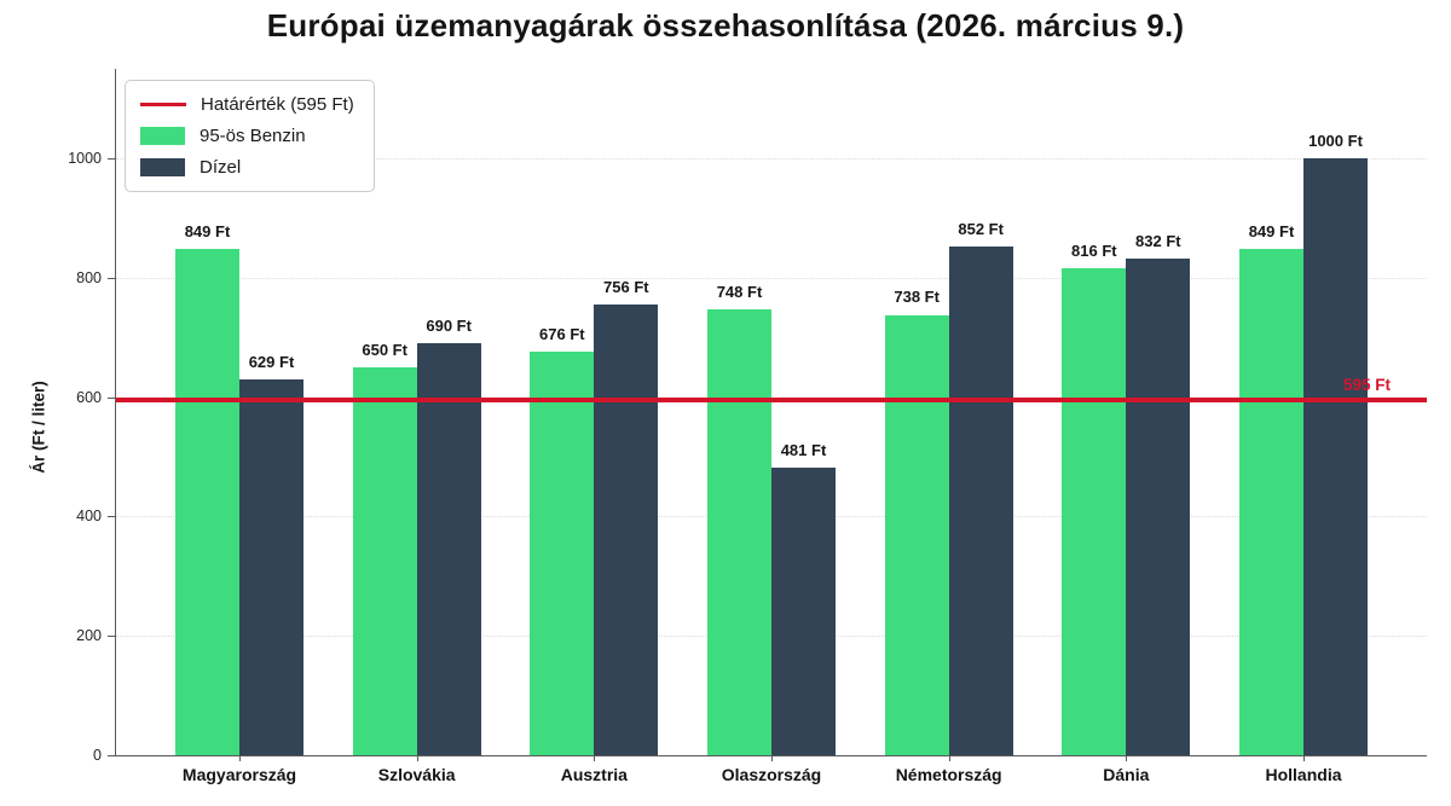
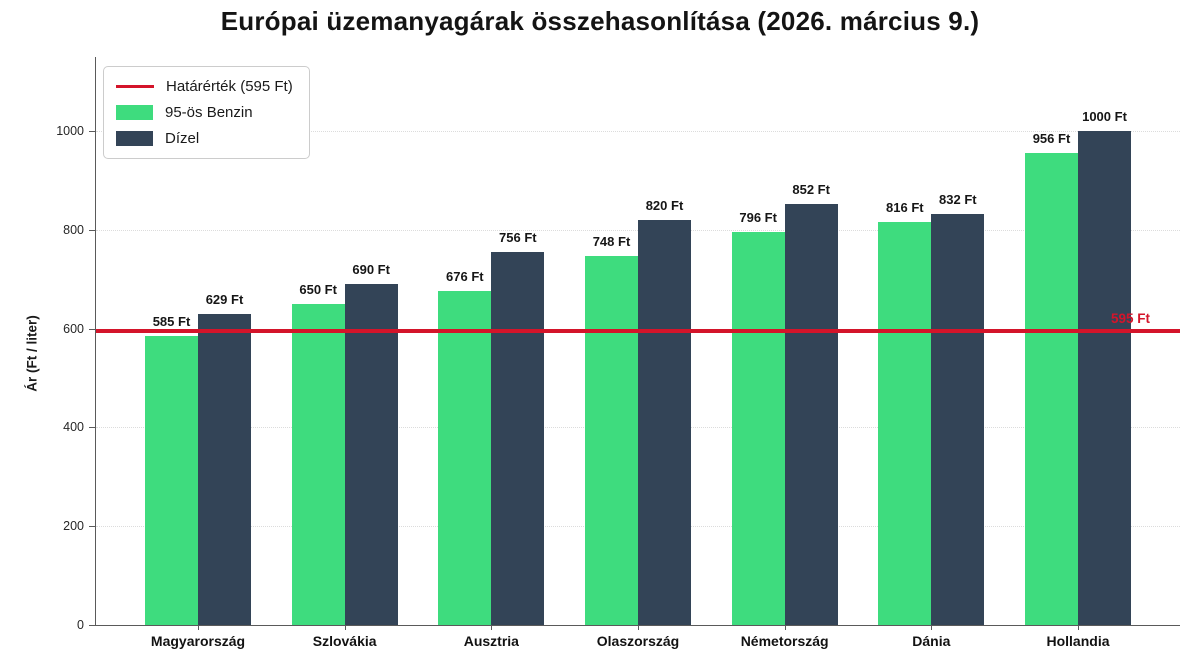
95-ös Benzin/Magyarország: 849 -> 585
Dízel/Olaszország: 481 -> 820
95-ös Benzin/Németország: 738 -> 796
95-ös Benzin/Hollandia: 849 -> 956
